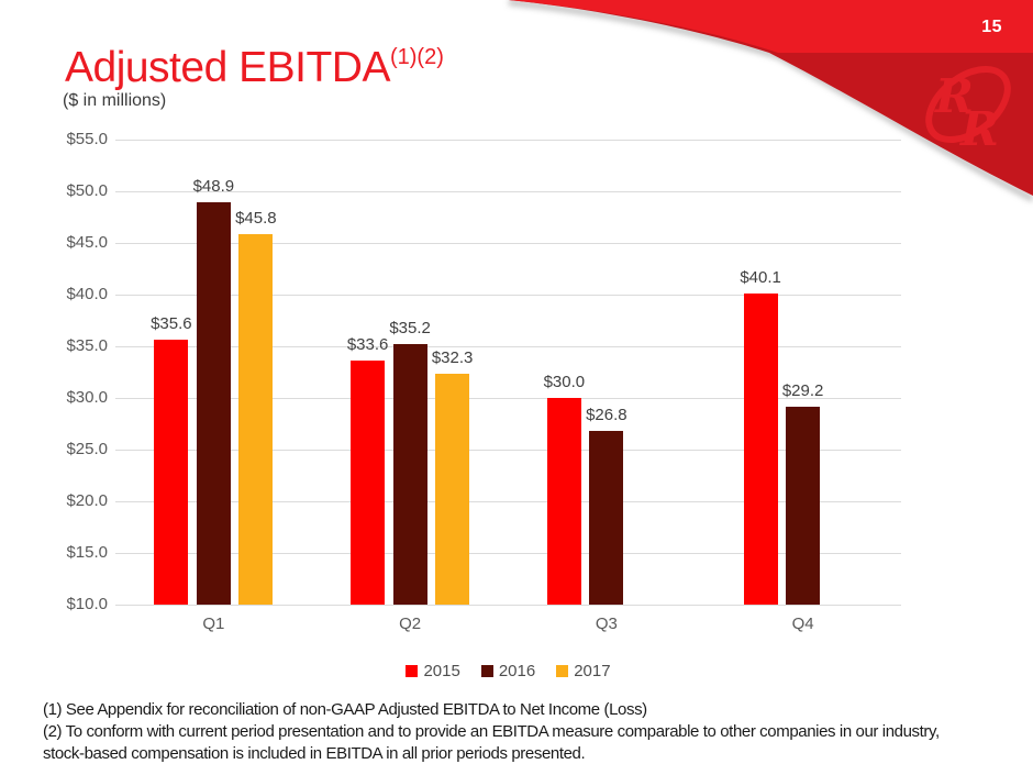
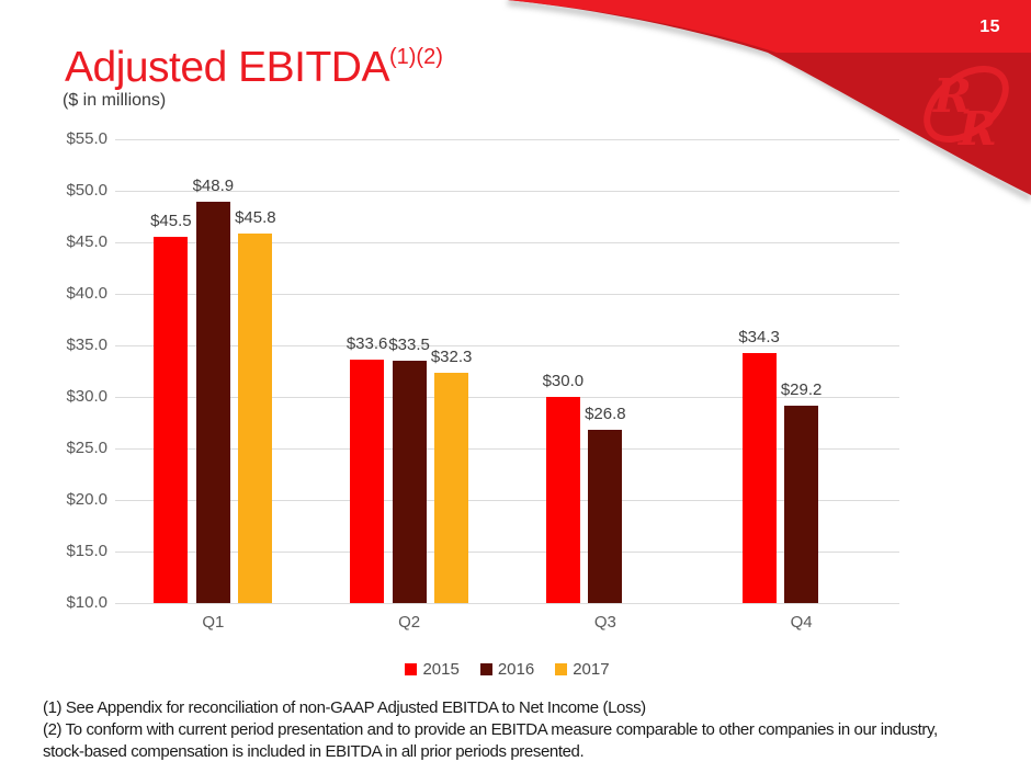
2015/Q1: $35.6 -> $45.5
2016/Q2: $35.2 -> $33.5
2015/Q4: $40.1 -> $34.3
